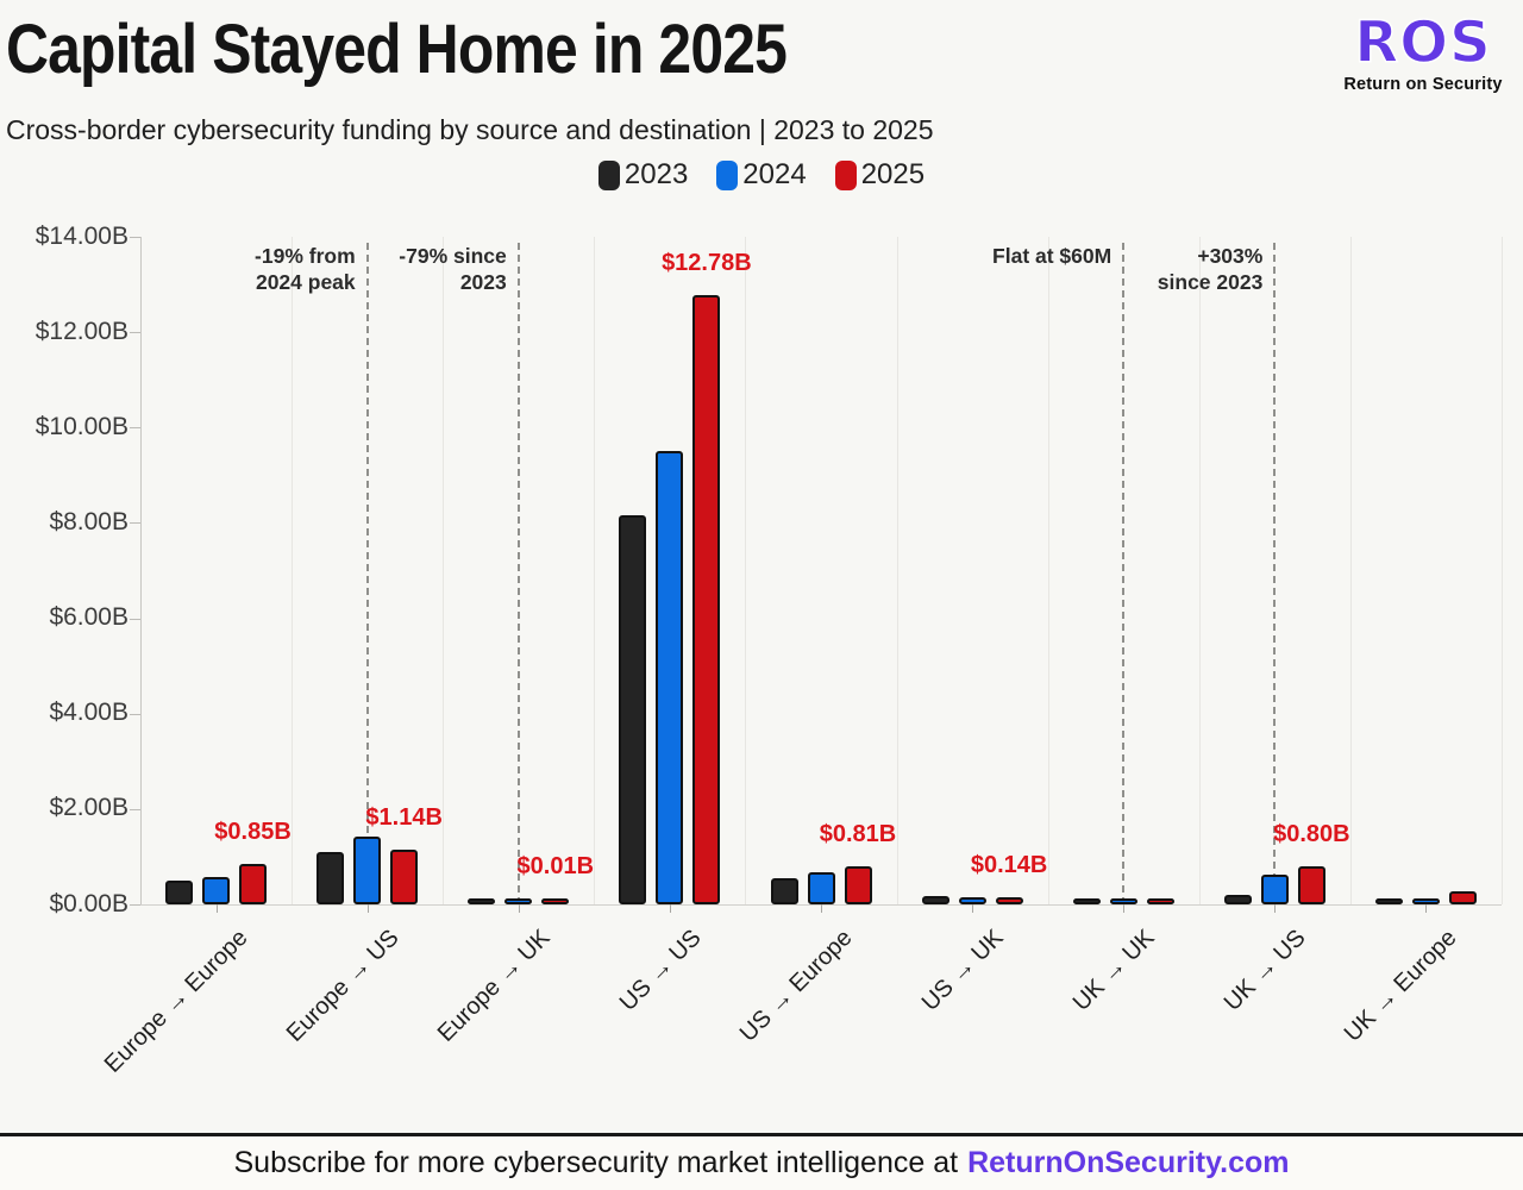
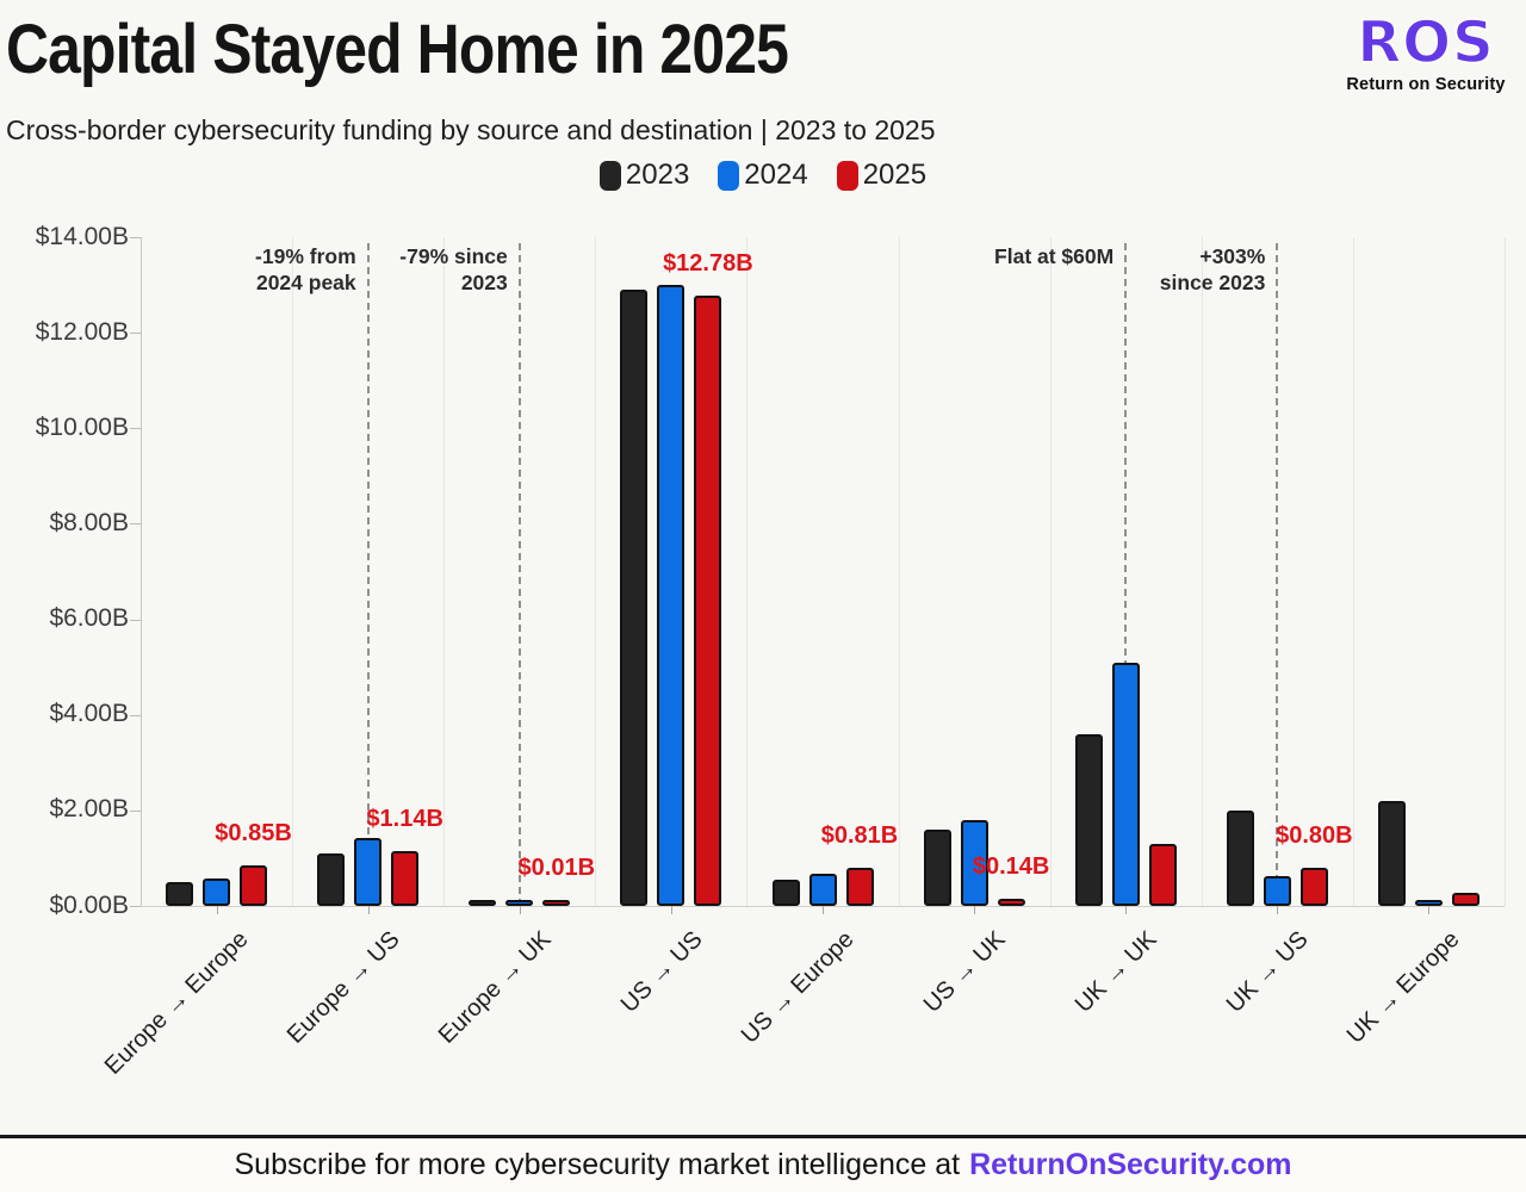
2023/US → US: $8.2B -> $12.9B
2024/US → US: $9.5B -> $13.0B
2023/US → UK: $0.2B -> $1.6B
2024/US → UK: $0.2B -> $1.8B
2023/UK → UK: $0.1B -> $3.6B
2024/UK → UK: $0.1B -> $5.1B
2025/UK → UK: $0.1B -> $1.3B
2023/UK → US: $0.2B -> $2.0B
2023/UK → Europe: $0.1B -> $2.2B
